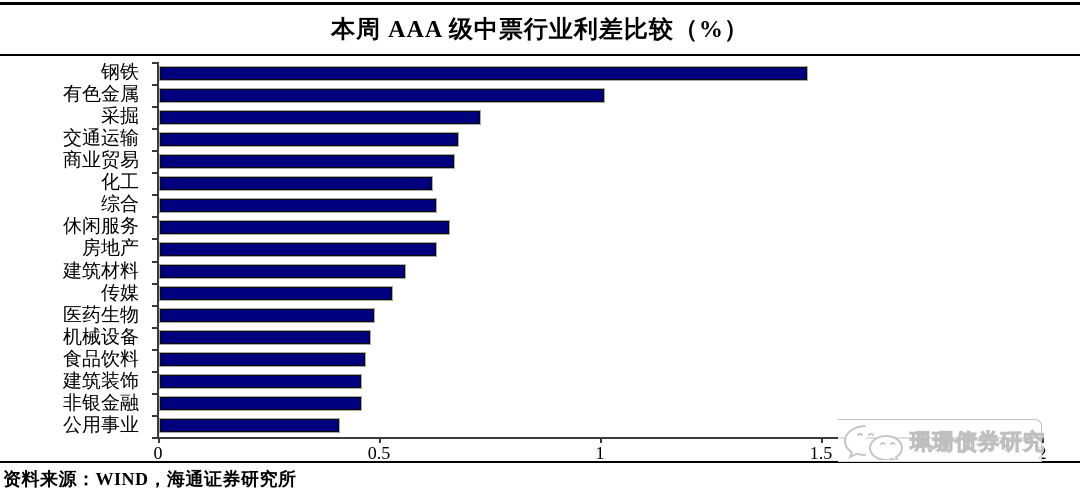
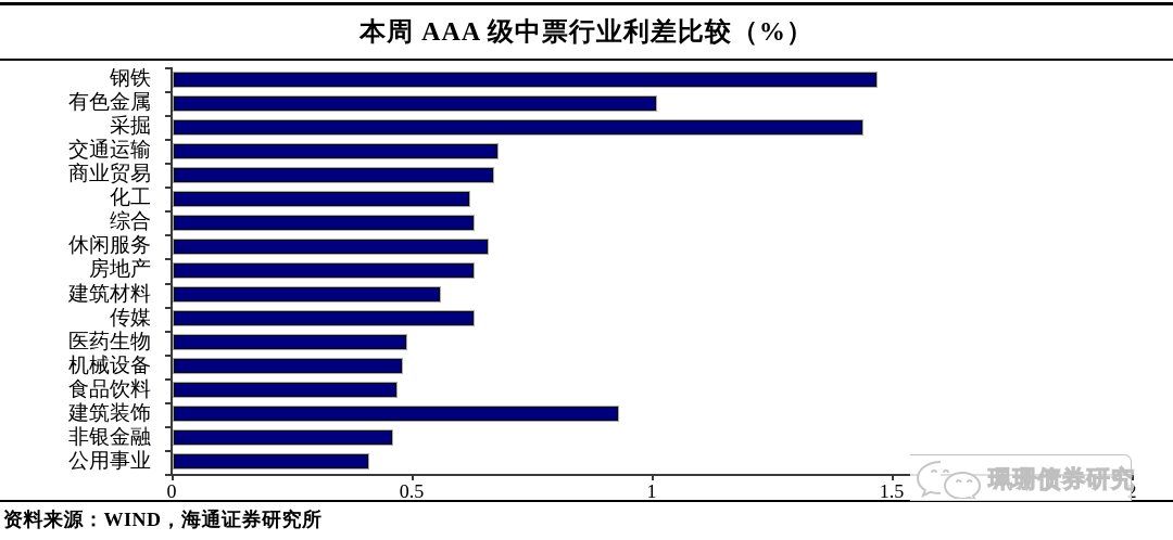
采掘: 0.72 -> 1.43
传媒: 0.52 -> 0.62
建筑装饰: 0.45 -> 0.92
